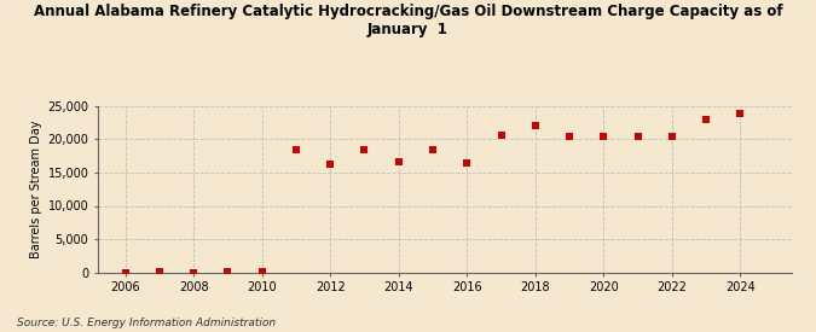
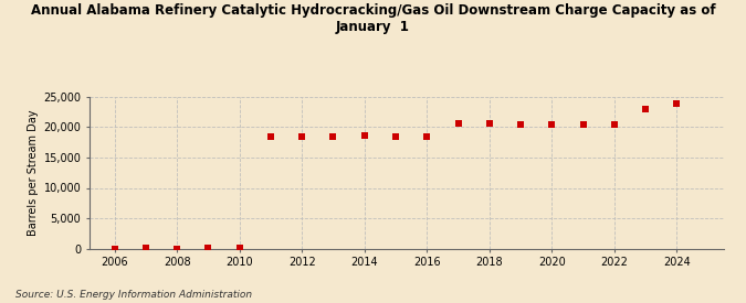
2012: 16,200 -> 18,500
2014: 16,600 -> 18,700
2016: 16,400 -> 18,500
2018: 22,000 -> 20,600
